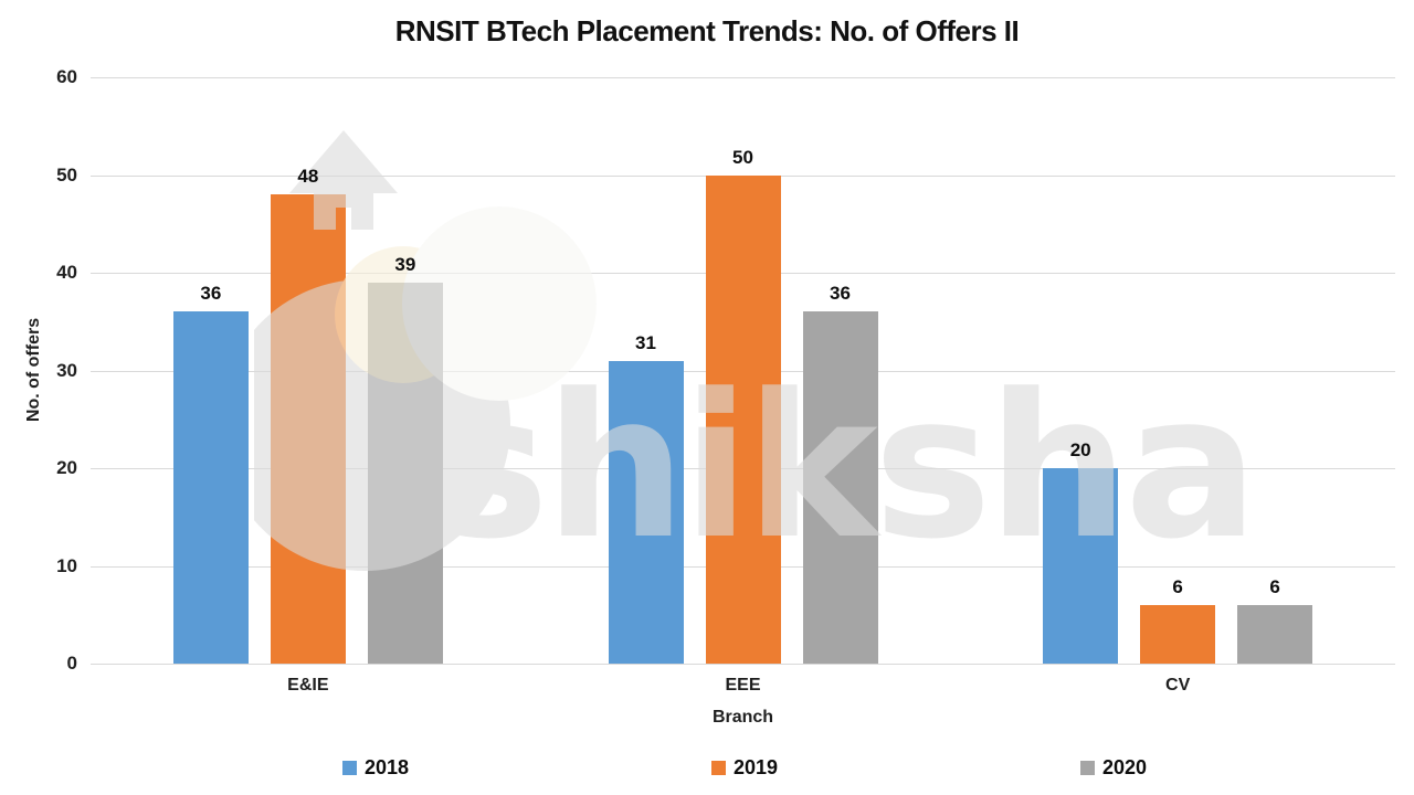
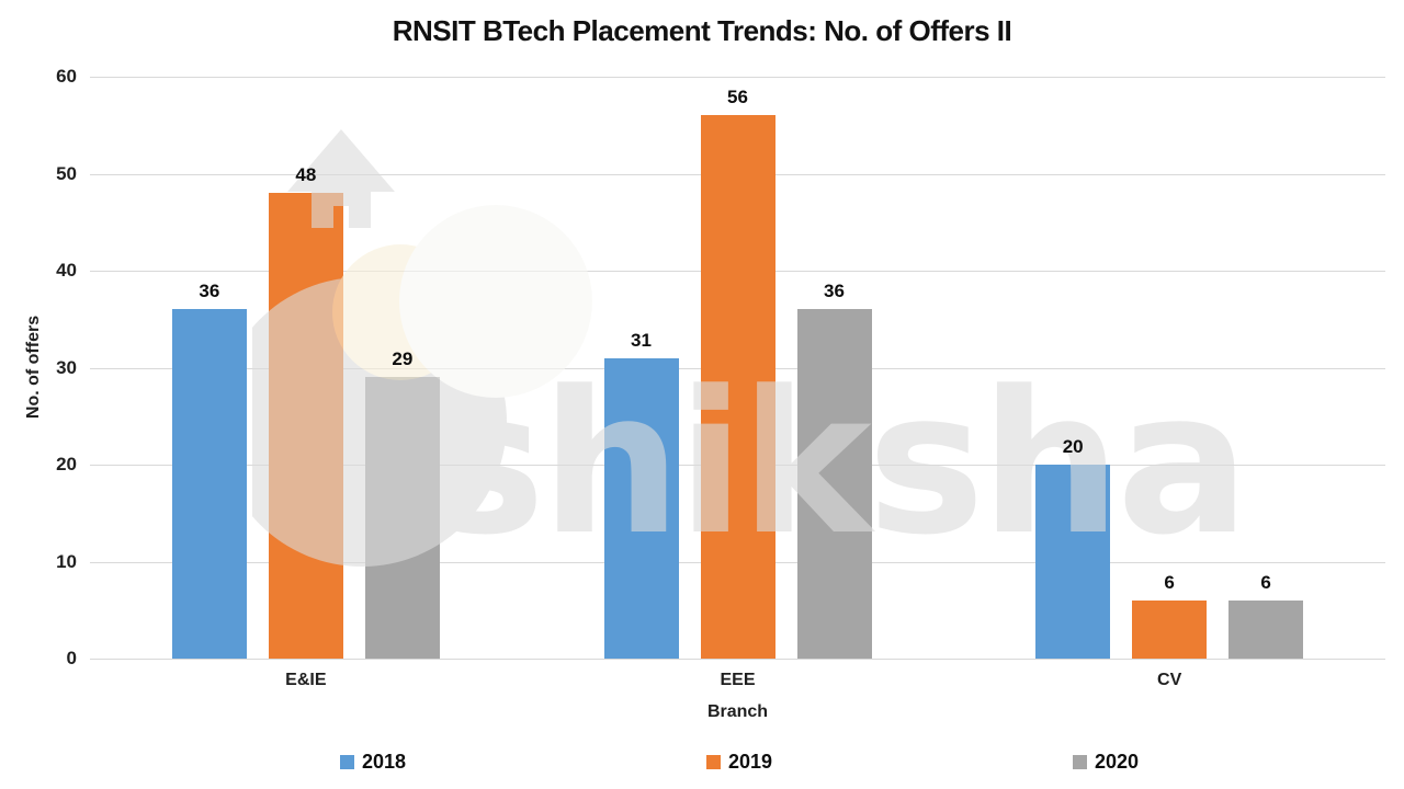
2020/E&IE: 39 -> 29
2019/EEE: 50 -> 56
